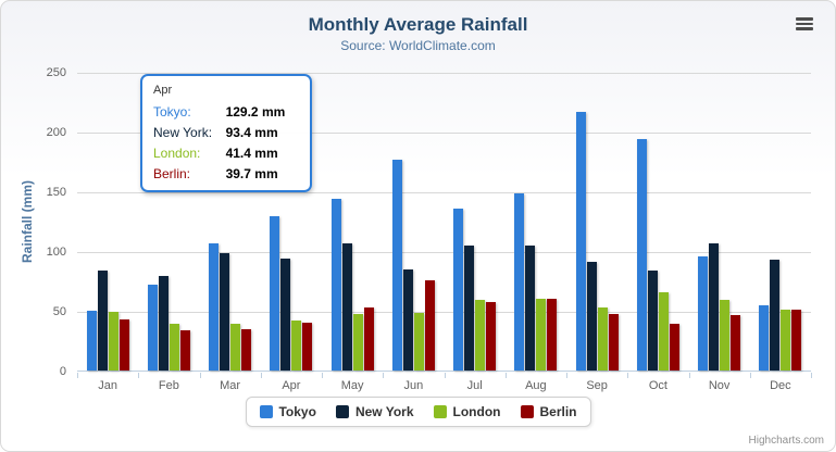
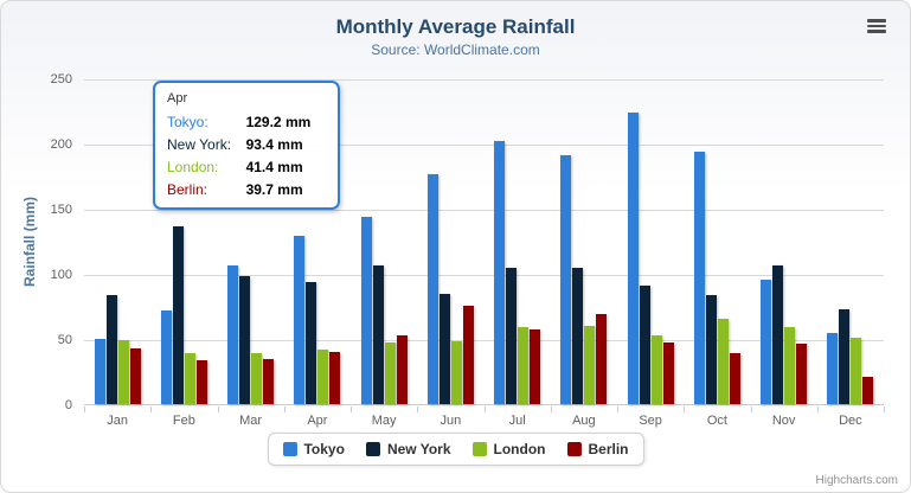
New York/Feb: 79 -> 136
Tokyo/Jul: 136 -> 202
Tokyo/Aug: 148 -> 191
Berlin/Aug: 60 -> 69
Tokyo/Sep: 216 -> 224
New York/Dec: 92 -> 73
Berlin/Dec: 51 -> 21
